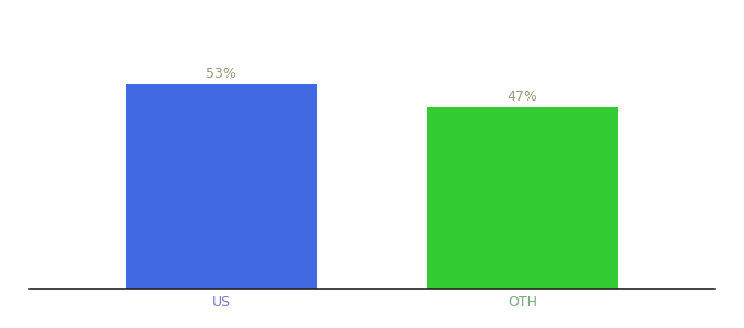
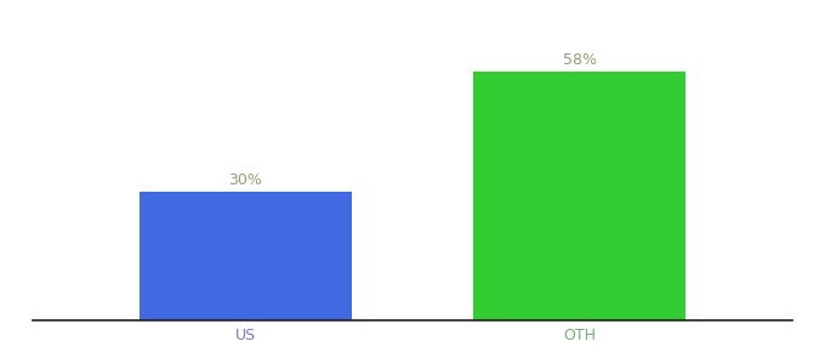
US: 53% -> 30%
OTH: 47% -> 58%
